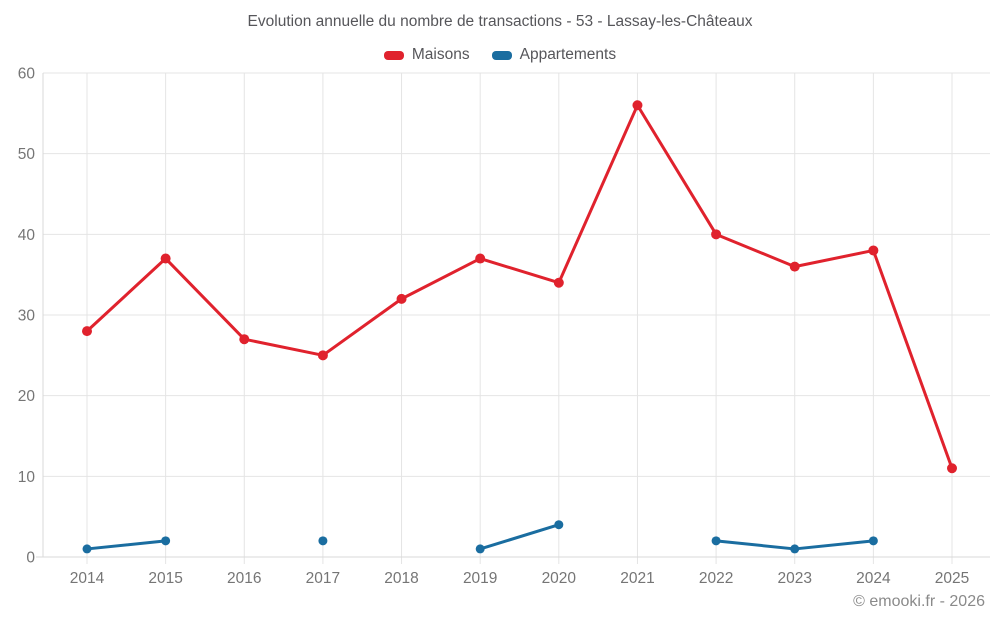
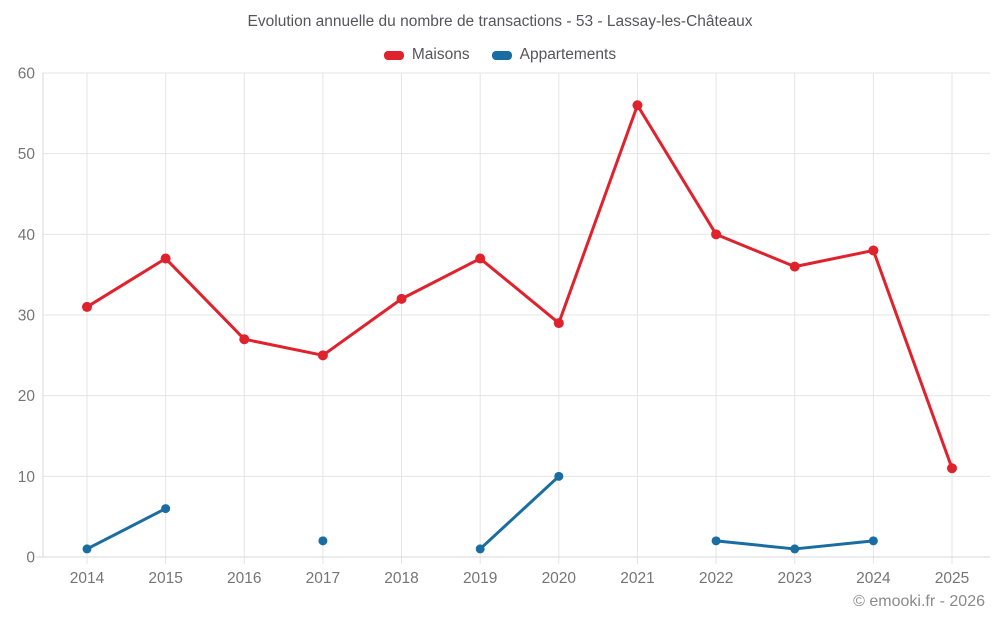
Maisons/2014: 28 -> 31
Appartements/2015: 2 -> 6
Maisons/2020: 34 -> 29
Appartements/2020: 4 -> 10
